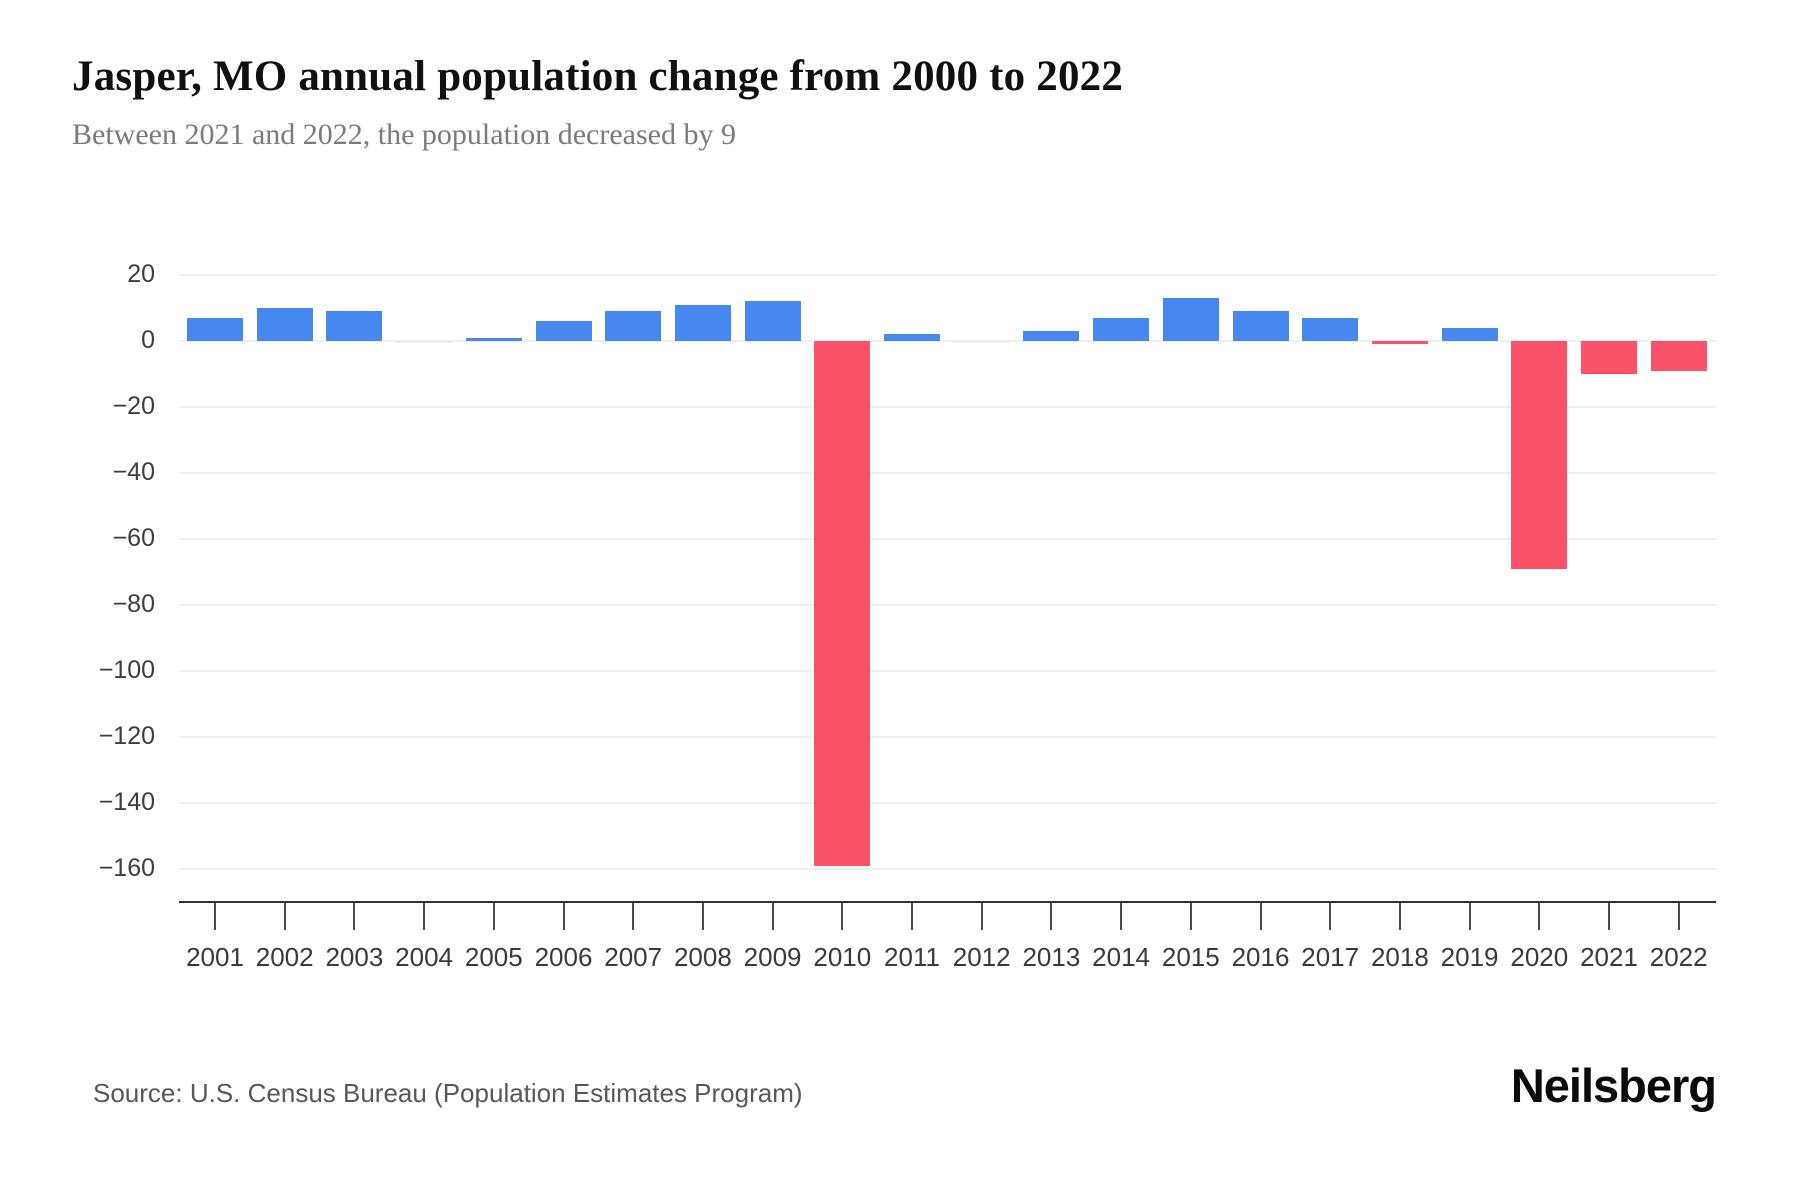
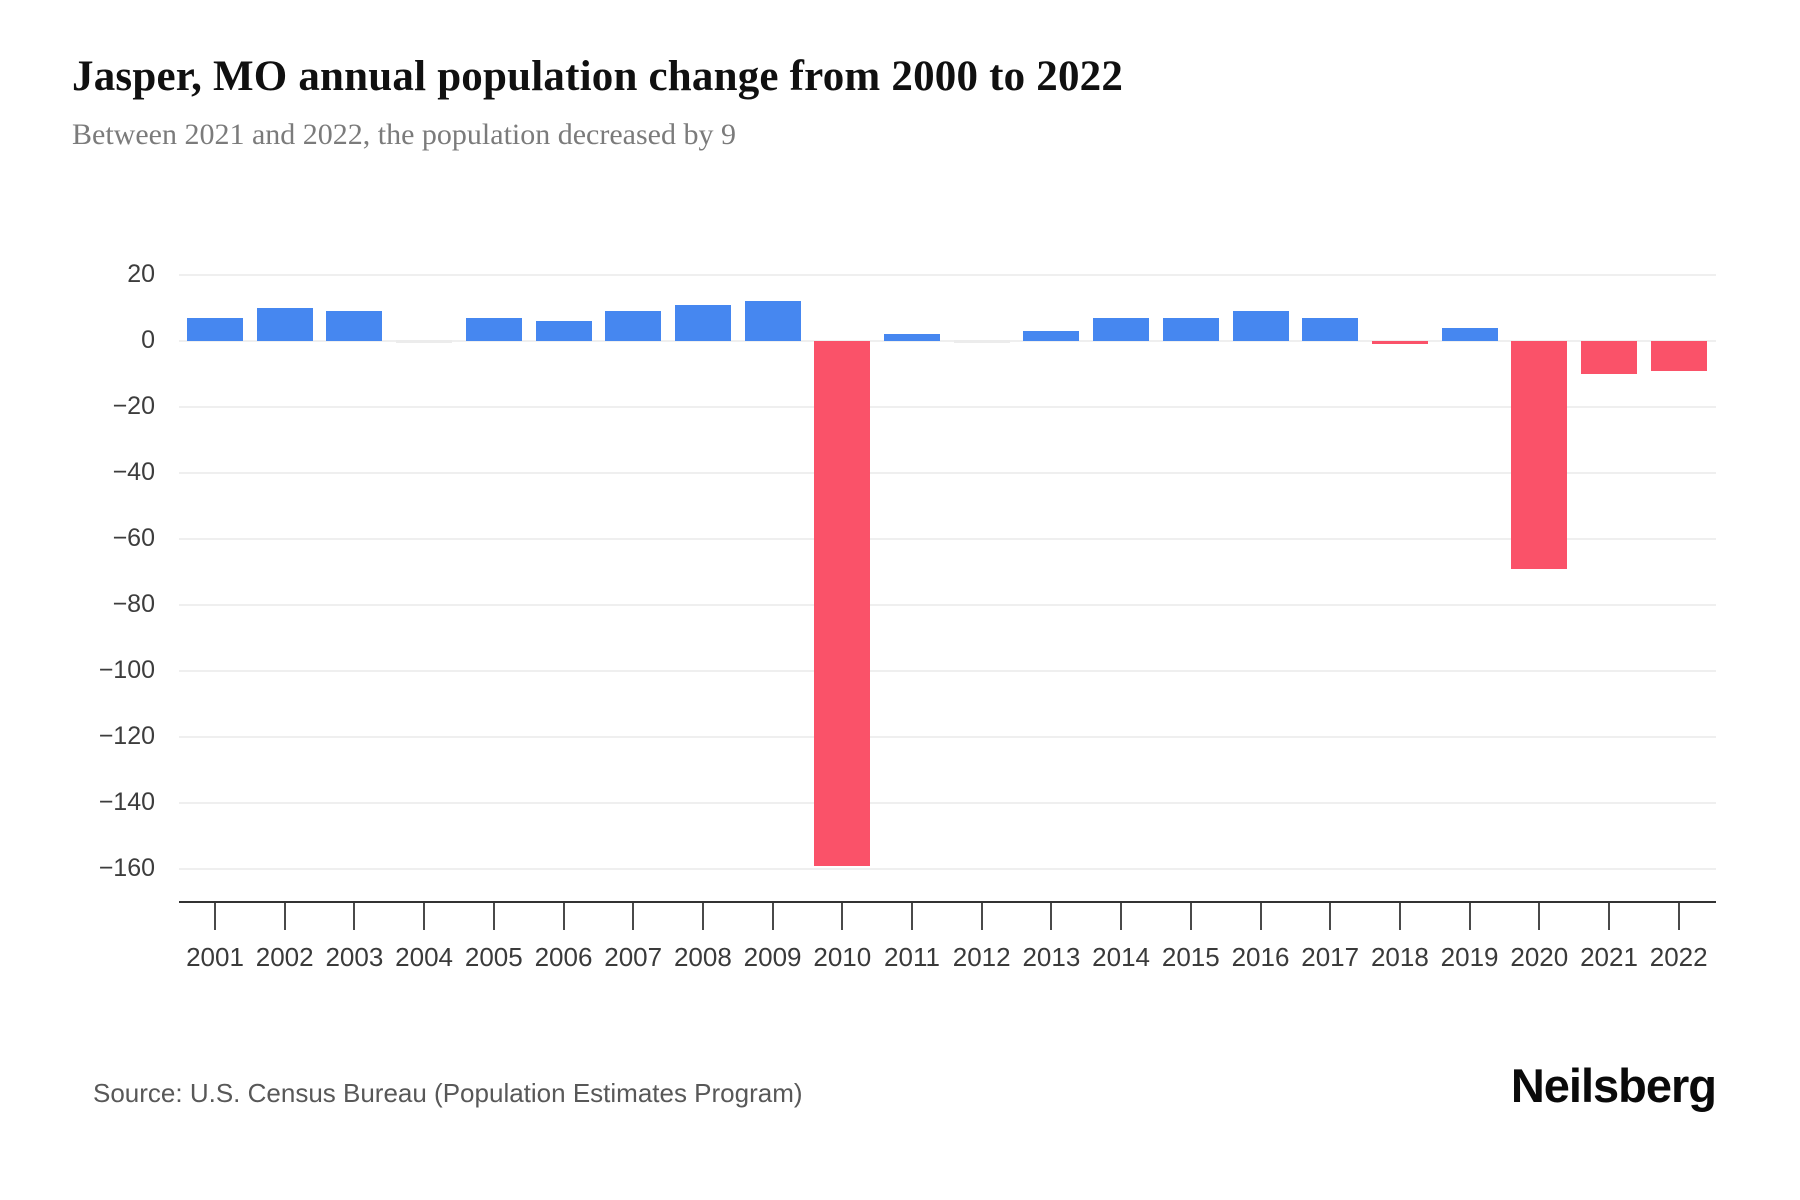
2005: 1 -> 7
2015: 13 -> 7
